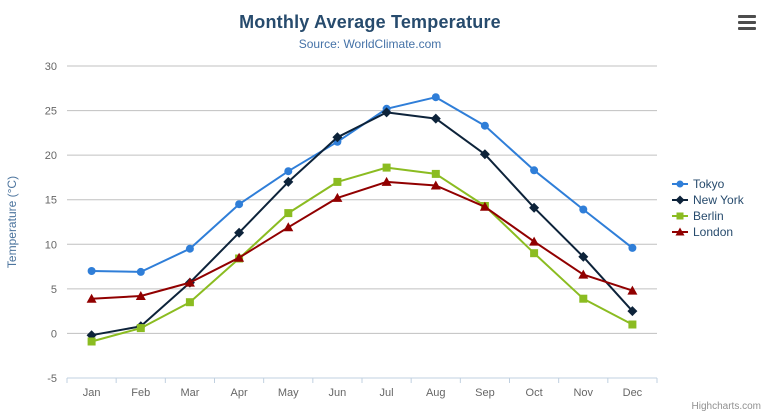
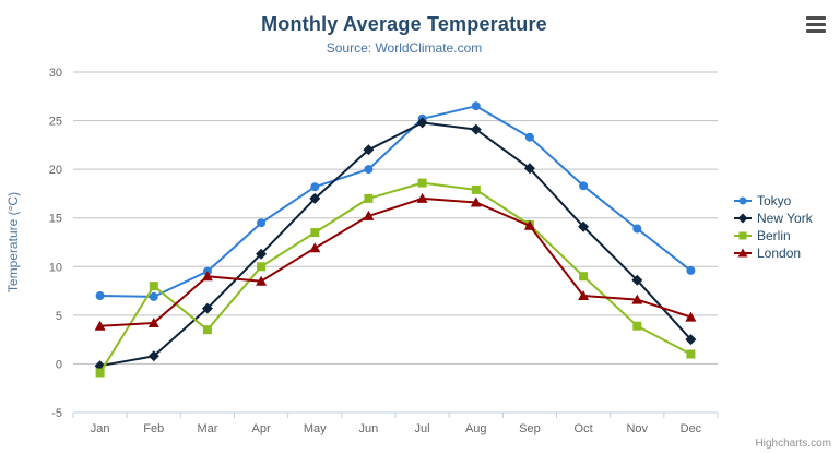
Berlin/Feb: 1 -> 8
London/Mar: 6 -> 9
Berlin/Apr: 8 -> 10
Tokyo/Jun: 22 -> 20
London/Oct: 10 -> 7
